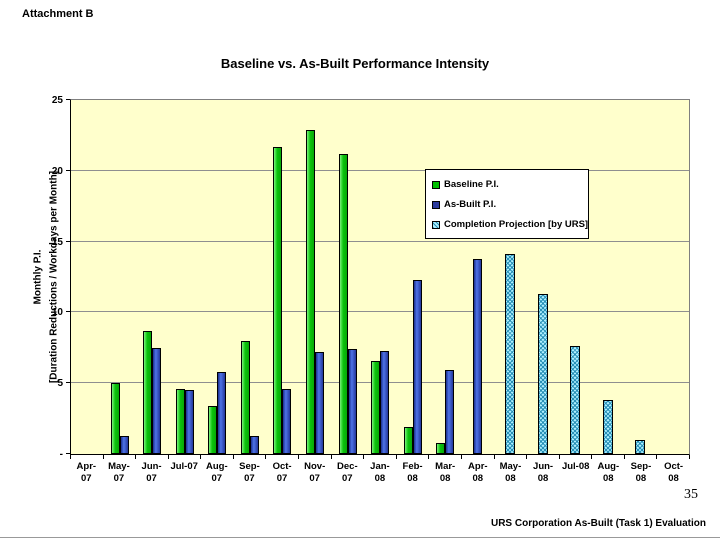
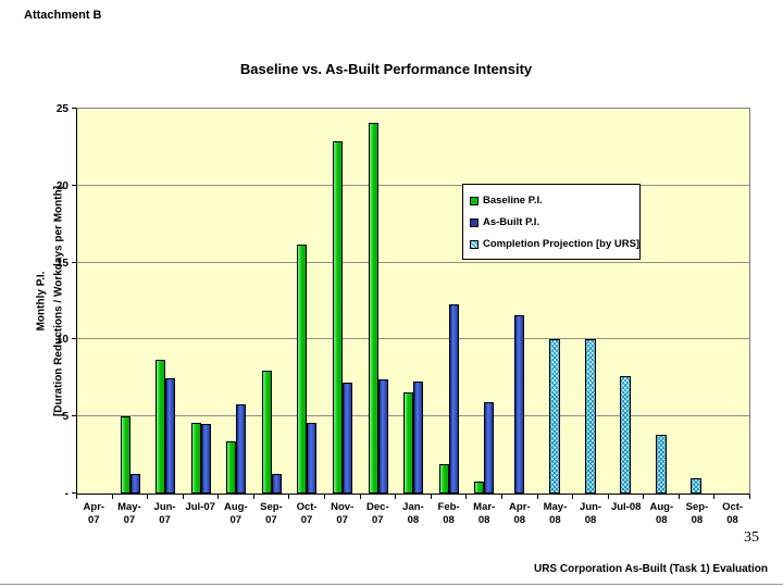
Baseline P.I./Oct-07: 21.7 -> 16.2
Baseline P.I./Dec-07: 21.2 -> 24.1
As-Built P.I./Apr-08: 13.8 -> 11.6
Completion Projection [by URS]/May-08: 14.1 -> 10.0
Completion Projection [by URS]/Jun-08: 11.3 -> 10.0
